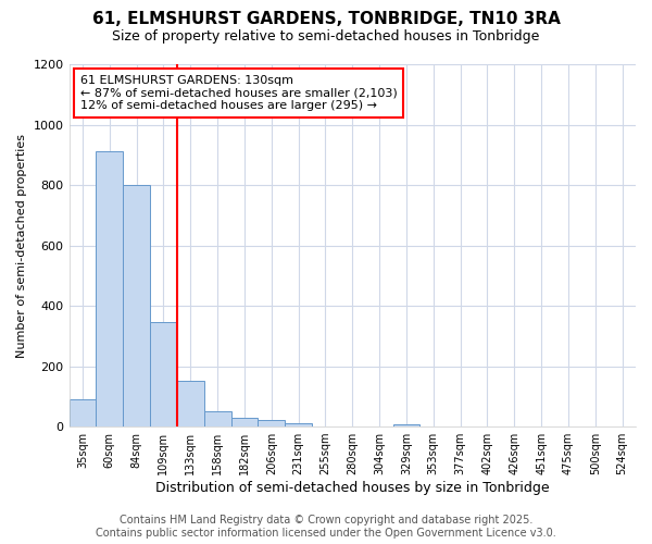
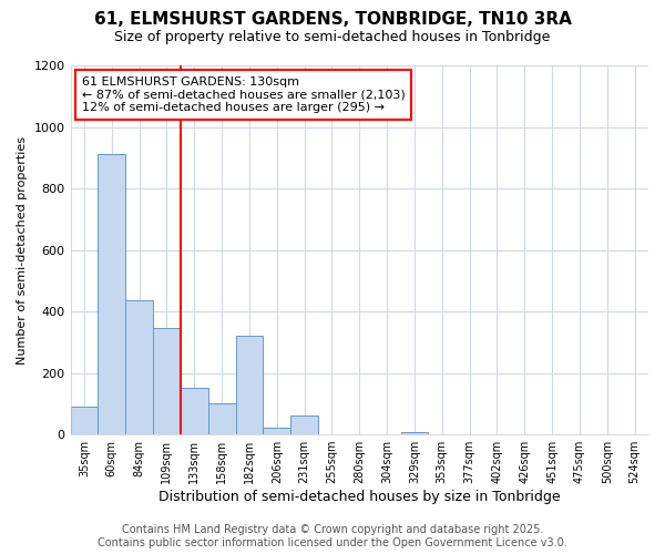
84sqm: 800 -> 435
158sqm: 52 -> 100
182sqm: 30 -> 320
231sqm: 10 -> 60
